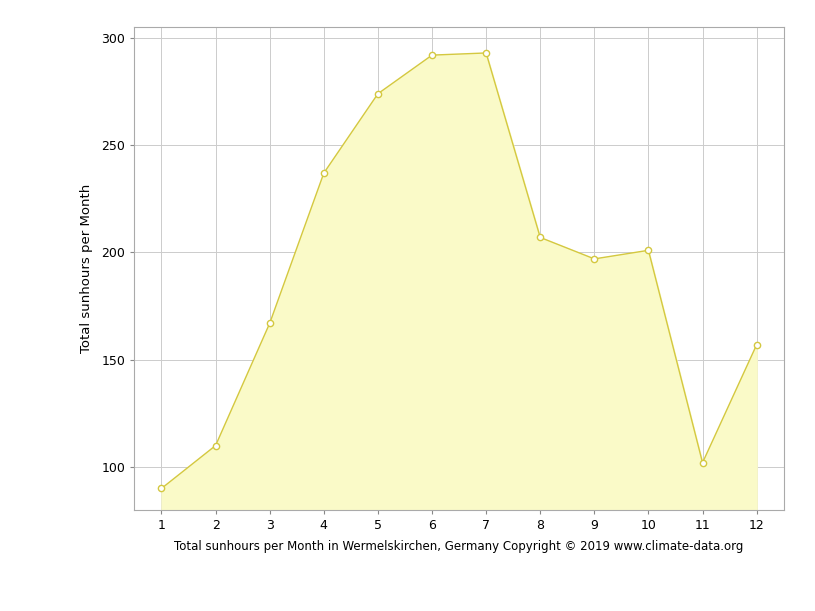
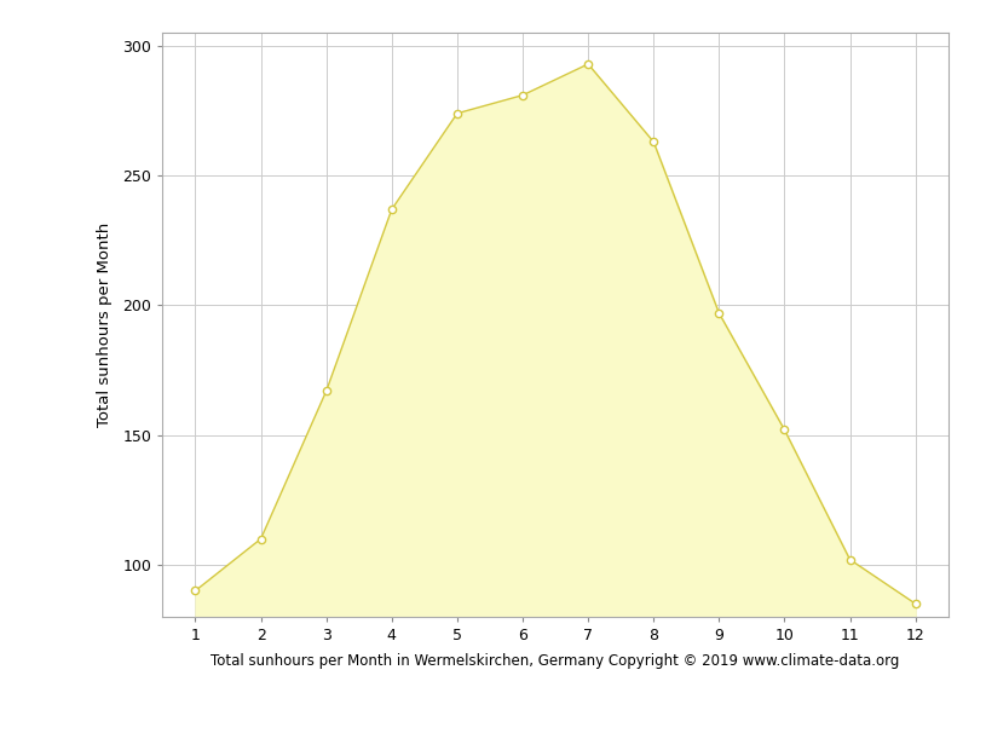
6: 292 -> 281
8: 207 -> 263
10: 201 -> 152
12: 157 -> 85
